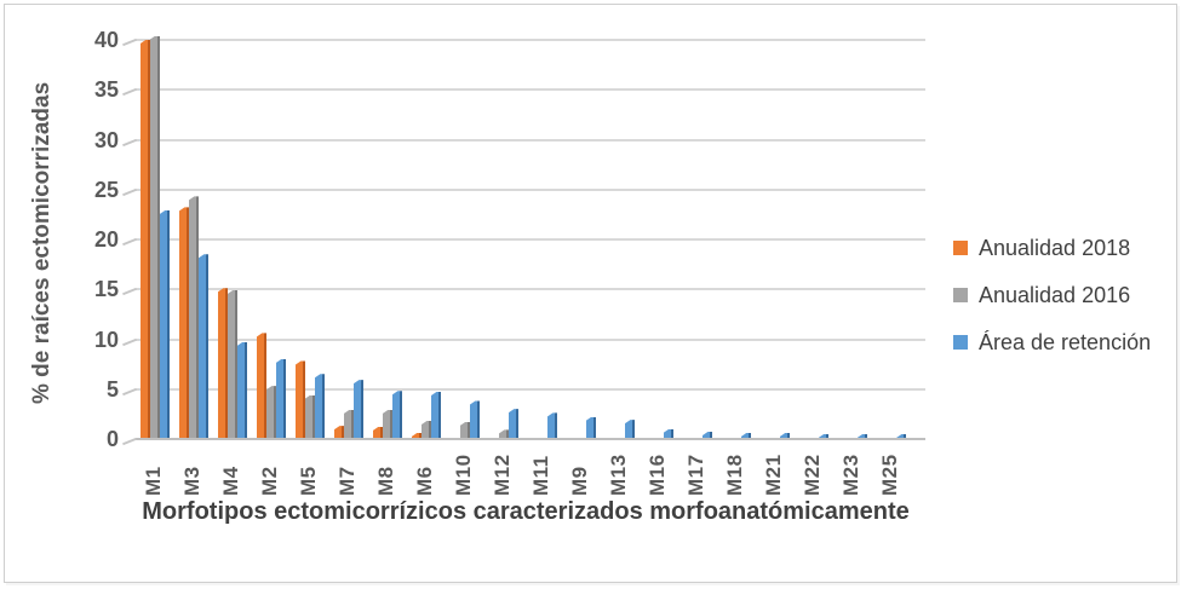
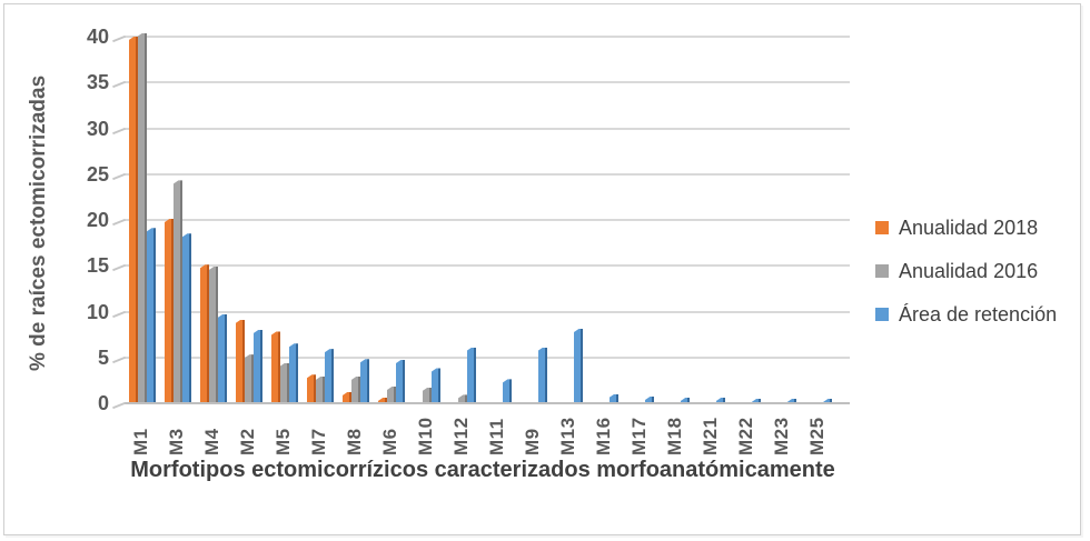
Área de retención/M1: 23 -> 19
Anualidad 2018/M3: 23 -> 20
Anualidad 2018/M2: 10 -> 9
Anualidad 2018/M7: 1 -> 3
Área de retención/M12: 3 -> 6
Área de retención/M9: 2 -> 6
Área de retención/M13: 2 -> 8
